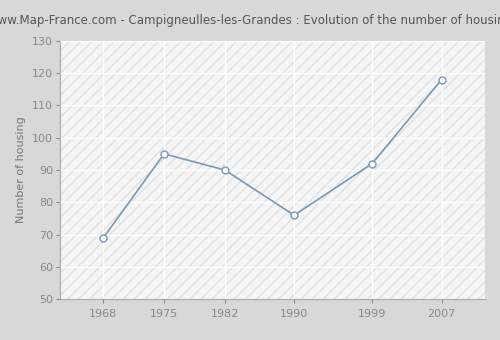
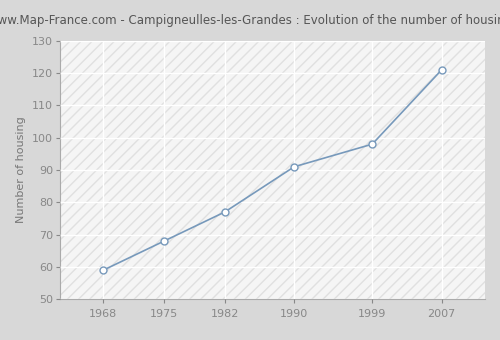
1968: 69 -> 59
1975: 95 -> 68
1982: 90 -> 77
1990: 76 -> 91
1999: 92 -> 98
2007: 118 -> 121
